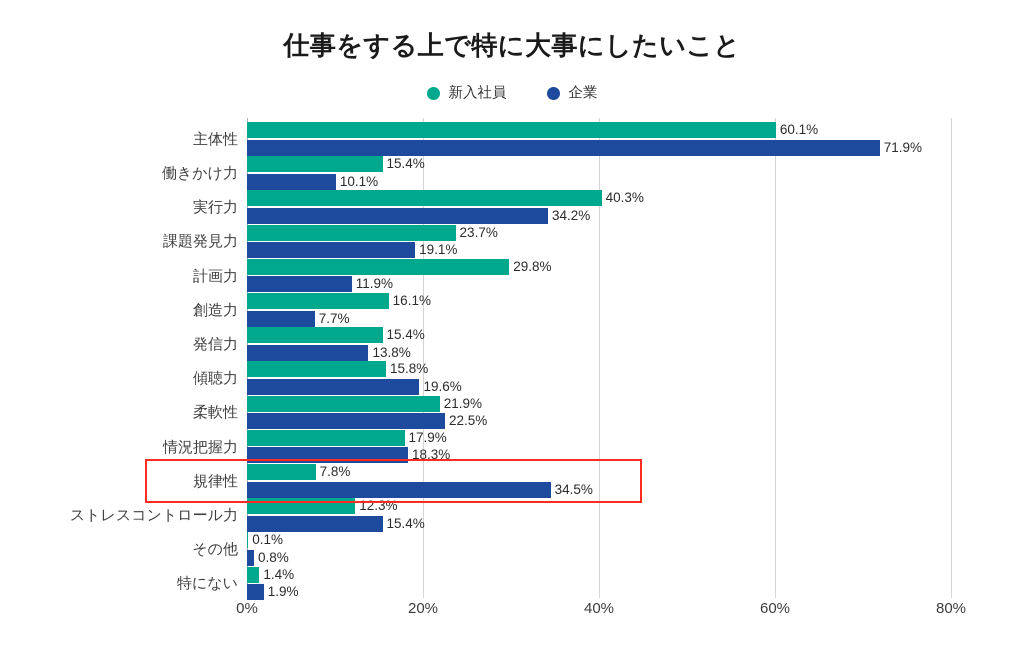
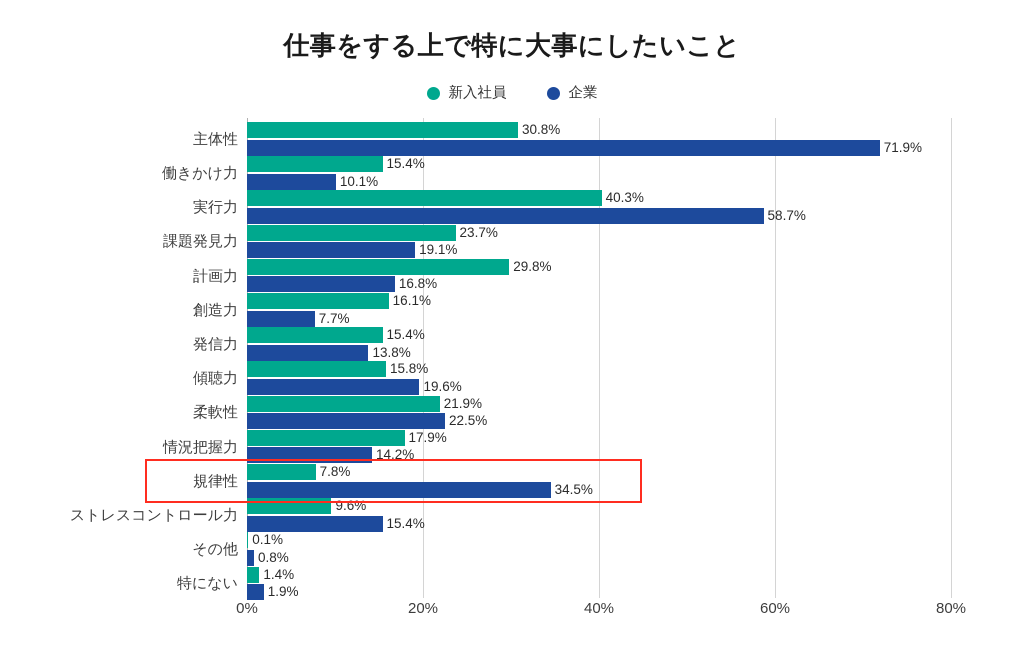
新入社員/主体性: 60.1% -> 30.8%
企業/実行力: 34.2% -> 58.7%
企業/計画力: 11.9% -> 16.8%
企業/情況把握力: 18.3% -> 14.2%
新入社員/ストレスコントロール力: 12.3% -> 9.6%
